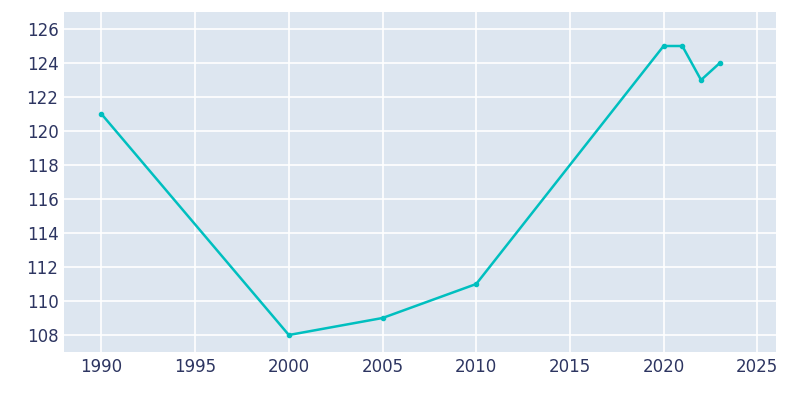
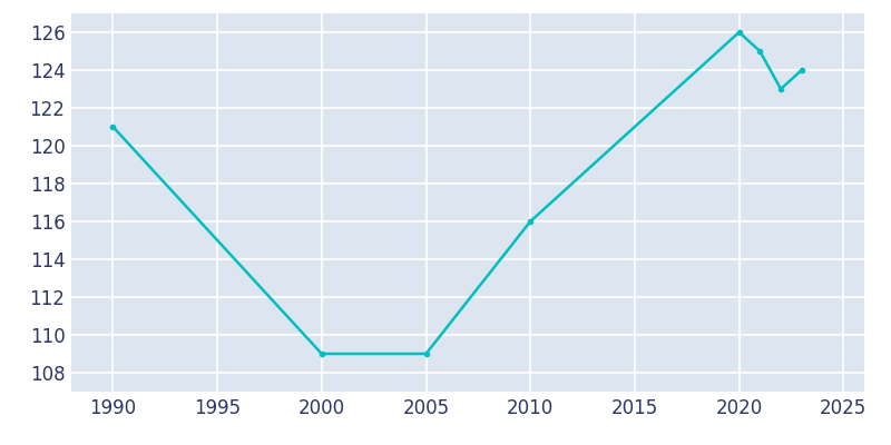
2000: 108 -> 109
2010: 111 -> 116
2020: 125 -> 126
